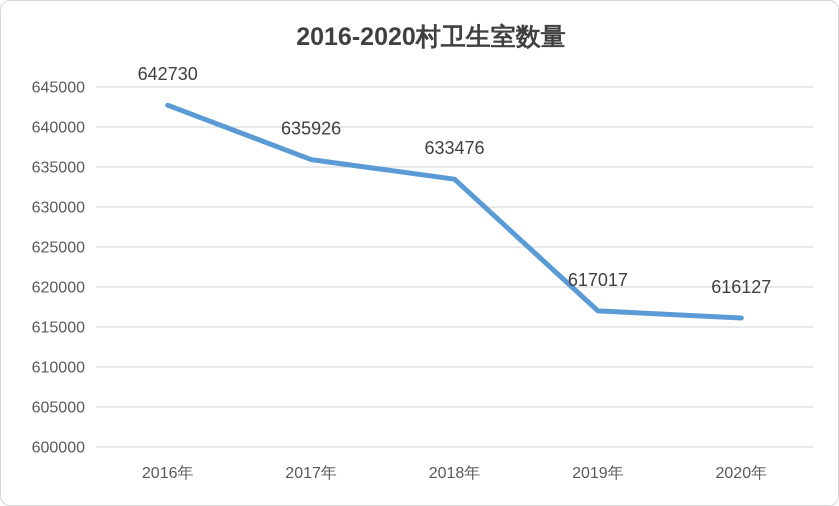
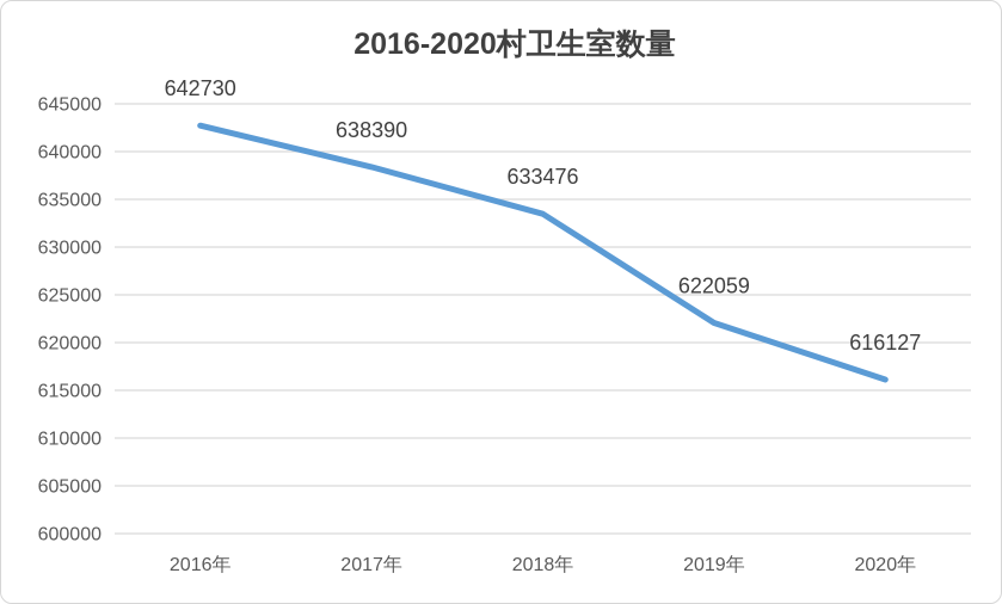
2017年: 635926 -> 638390
2019年: 617017 -> 622059
